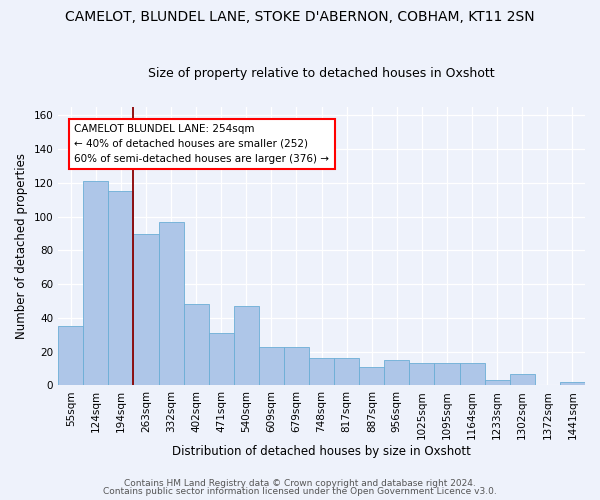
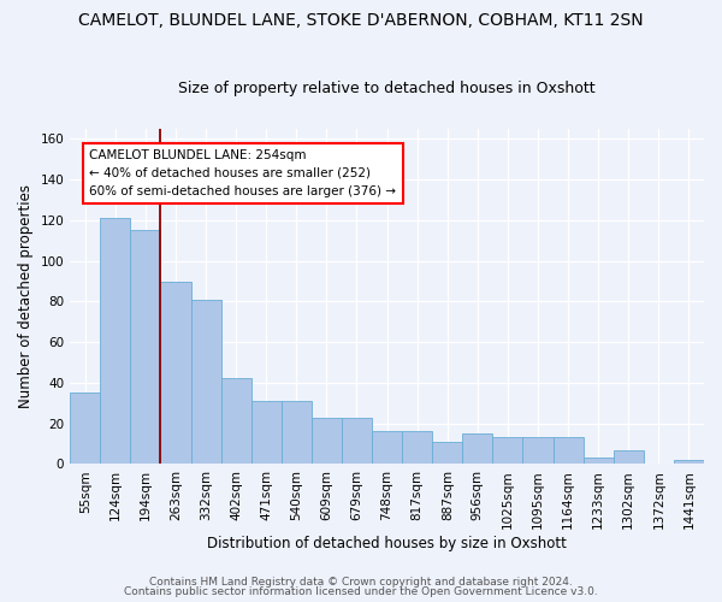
332sqm: 97 -> 81
402sqm: 48 -> 42
540sqm: 47 -> 31
